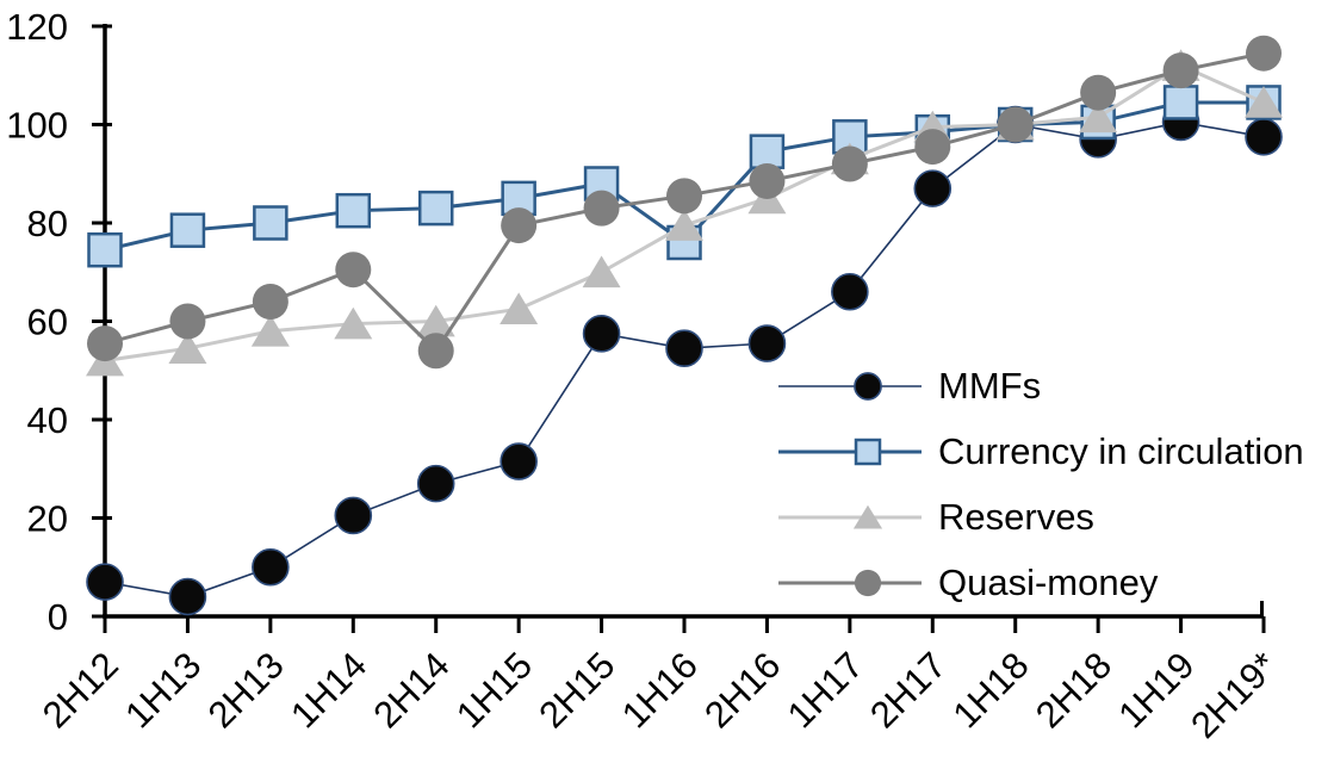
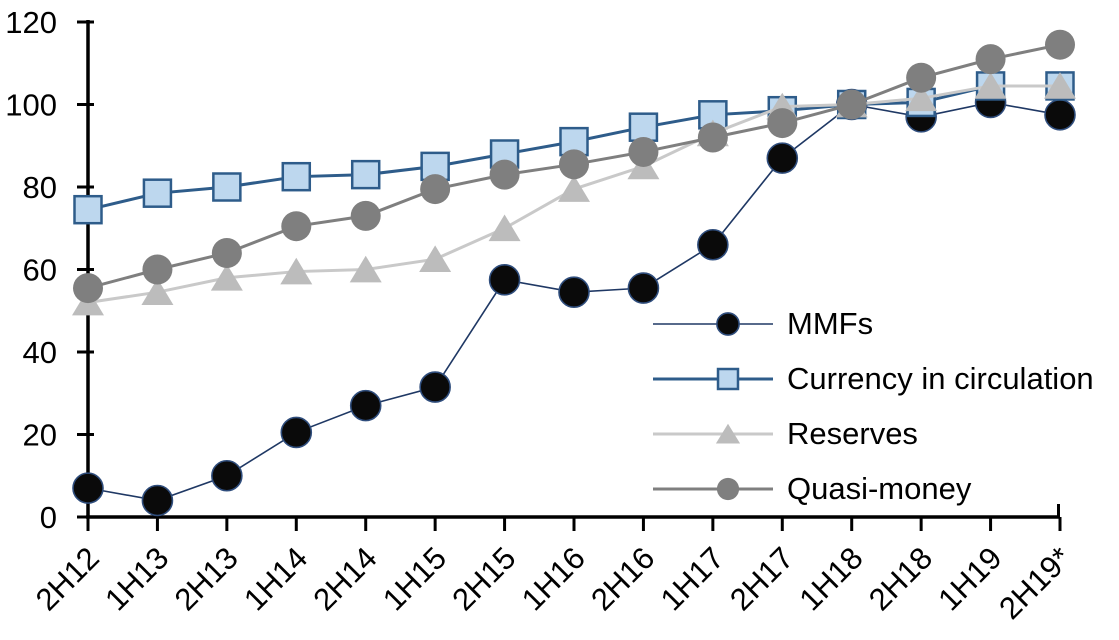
Quasi-money/2H14: 54 -> 73
Currency in circulation/1H16: 76 -> 91
Reserves/1H19: 112 -> 104
